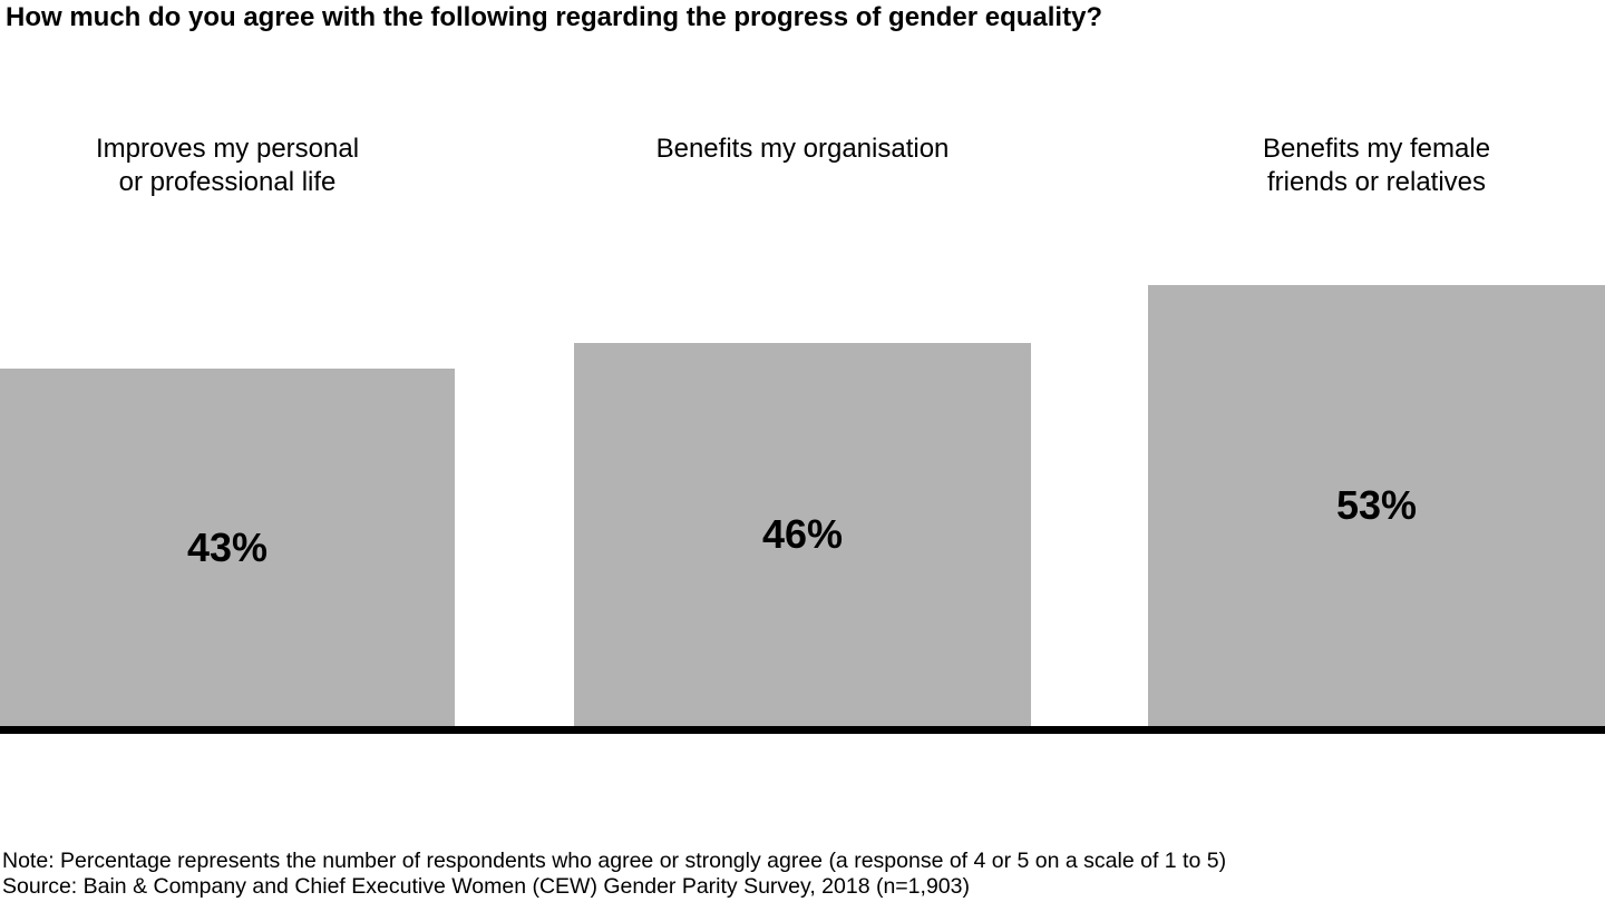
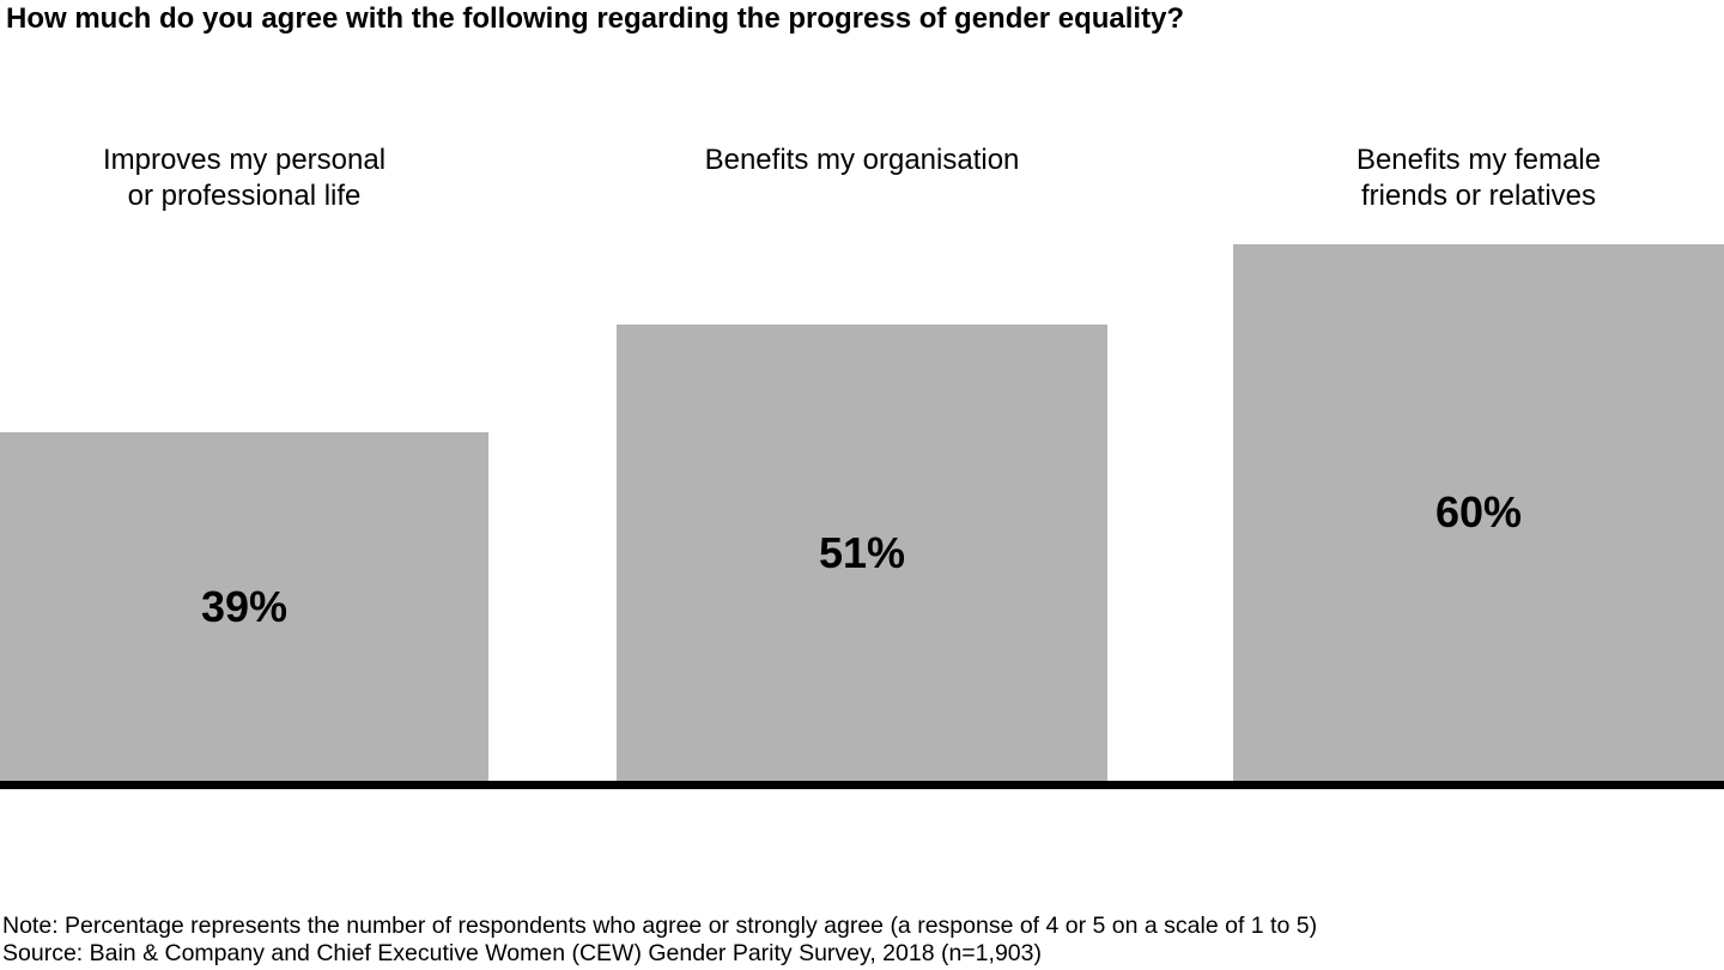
Improves my personal or professional life: 43% -> 39%
Benefits my organisation: 46% -> 51%
Benefits my female friends or relatives: 53% -> 60%
